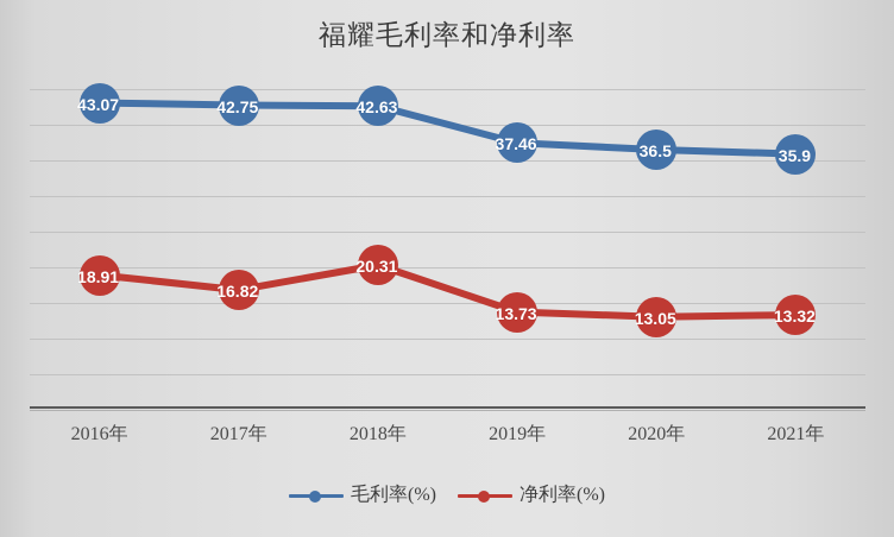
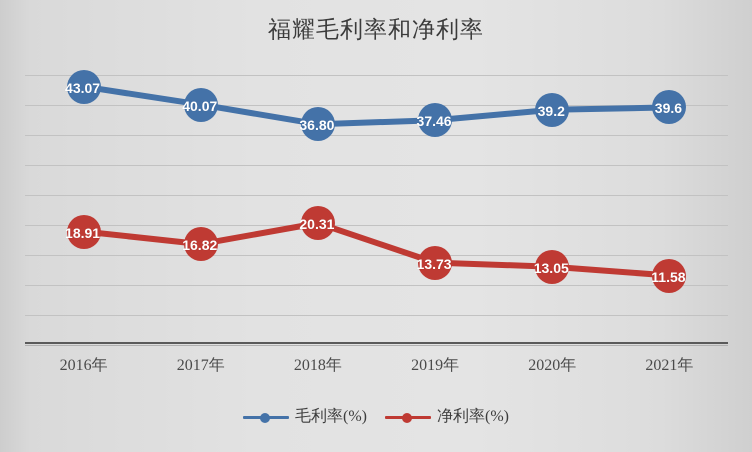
毛利率(%)/2017年: 42.75 -> 40.07
毛利率(%)/2018年: 42.63 -> 36.80
毛利率(%)/2020年: 36.5 -> 39.2
毛利率(%)/2021年: 35.9 -> 39.6
净利率(%)/2021年: 13.32 -> 11.58
